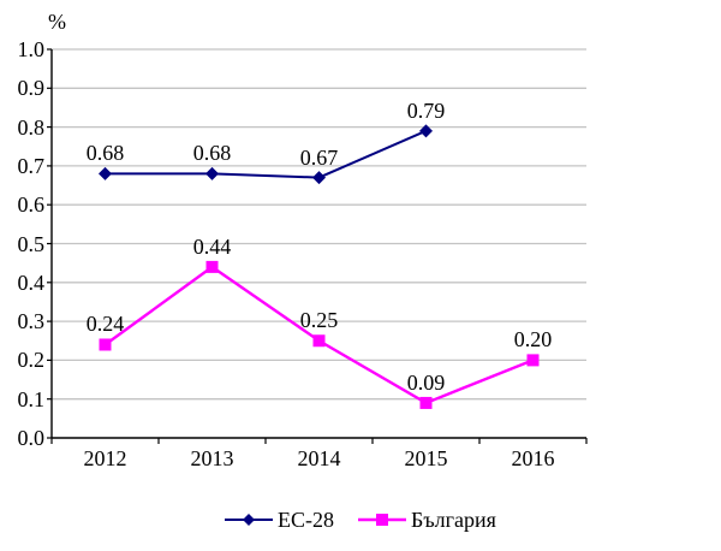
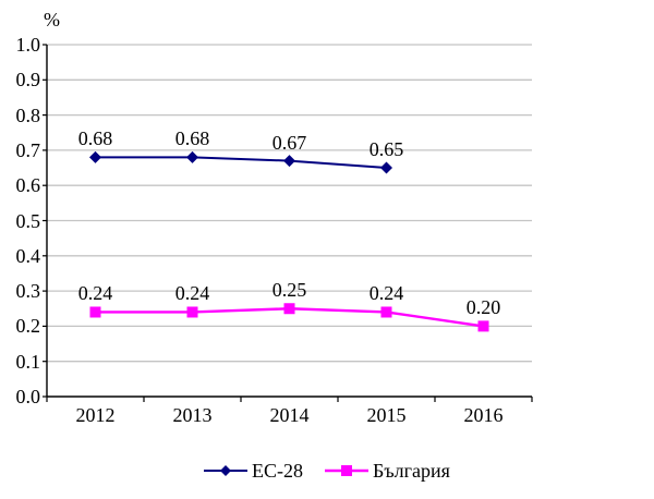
България/2013: 0.44 -> 0.24
ЕС-28/2015: 0.79 -> 0.65
България/2015: 0.09 -> 0.24
